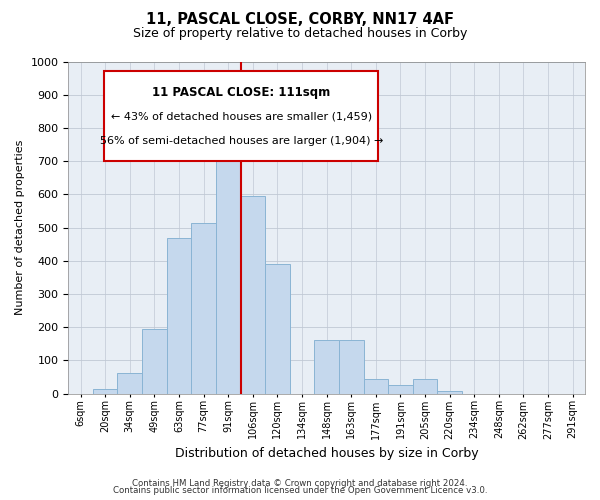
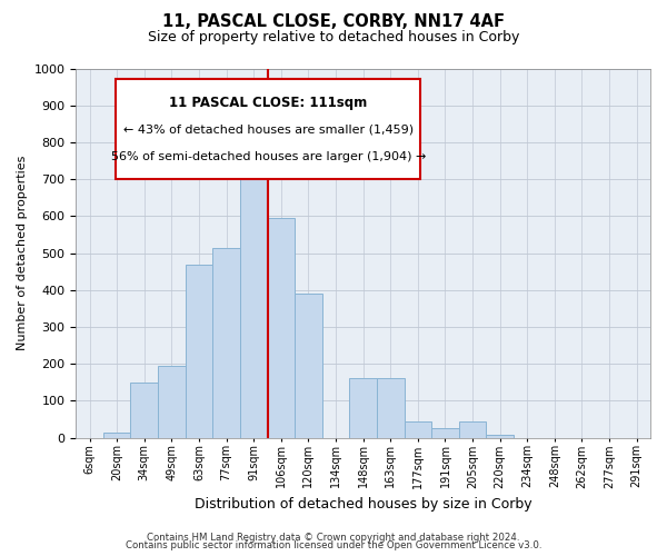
34sqm: 62 -> 150
